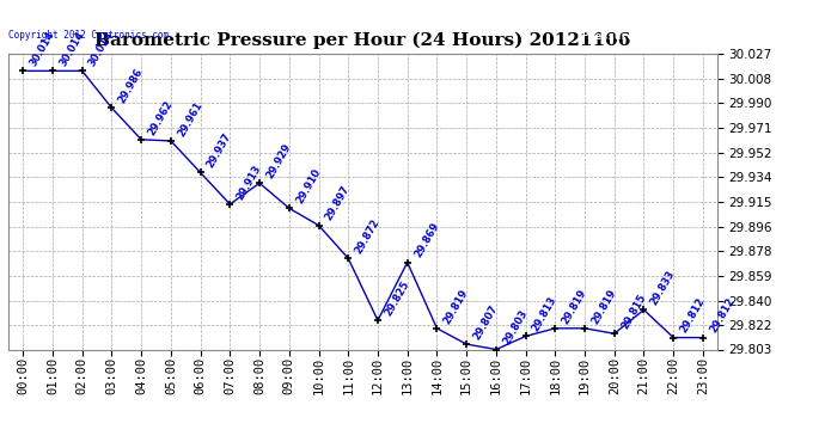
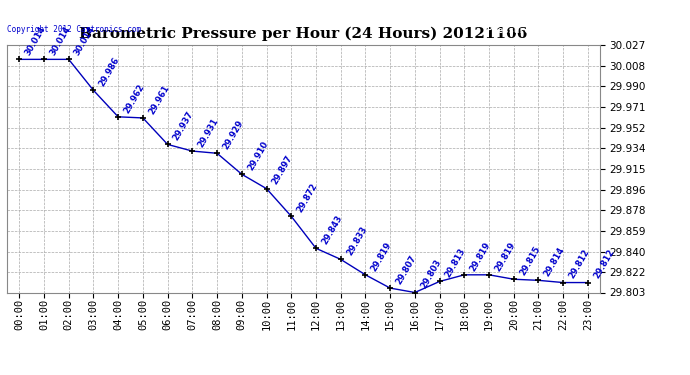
07:00: 29.913 -> 29.931
12:00: 29.825 -> 29.843
13:00: 29.869 -> 29.833
21:00: 29.833 -> 29.814
